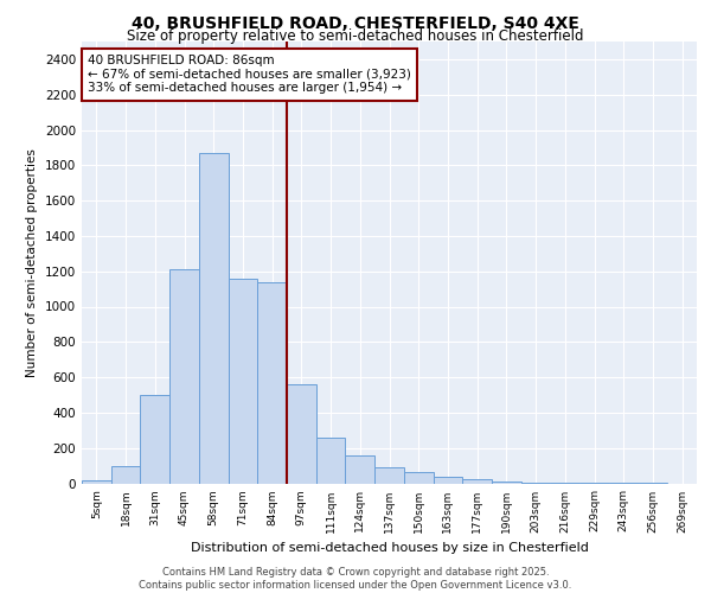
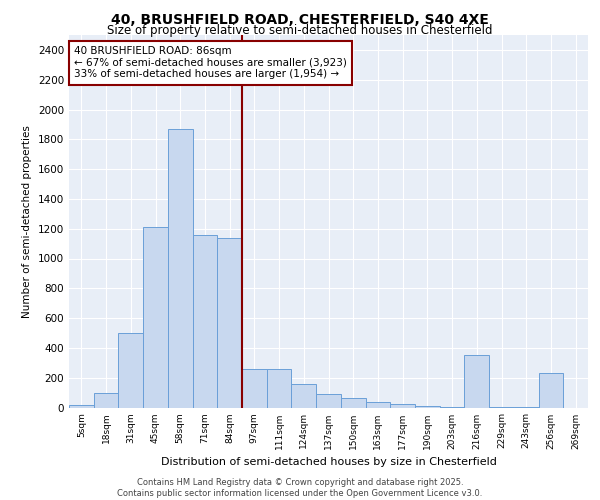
97sqm: 560 -> 260
216sqm: 0 -> 350
256sqm: 0 -> 230
